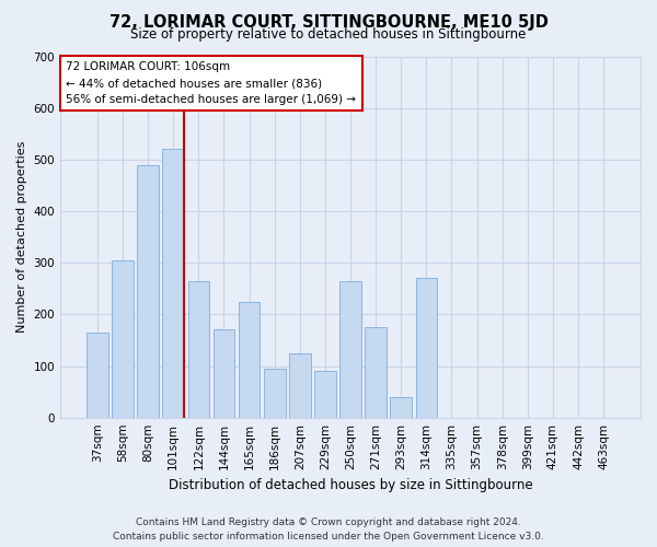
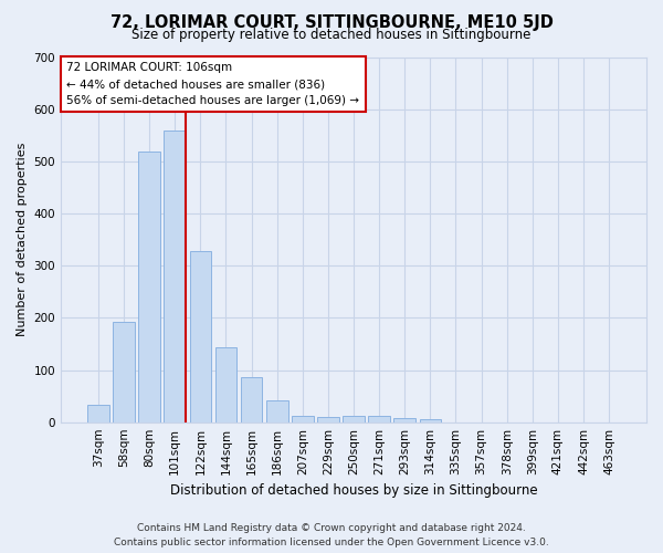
37sqm: 165 -> 33
58sqm: 305 -> 192
80sqm: 490 -> 519
101sqm: 520 -> 560
122sqm: 265 -> 328
144sqm: 170 -> 143
165sqm: 225 -> 86
186sqm: 95 -> 42
207sqm: 125 -> 13
229sqm: 90 -> 10
250sqm: 265 -> 11
271sqm: 175 -> 11
293sqm: 40 -> 8
314sqm: 270 -> 5
